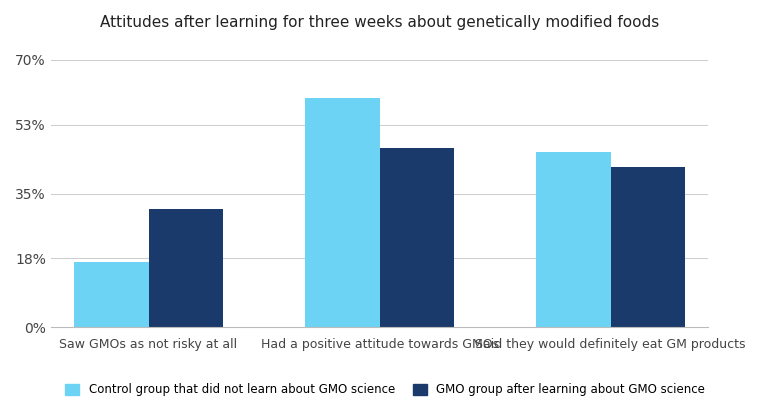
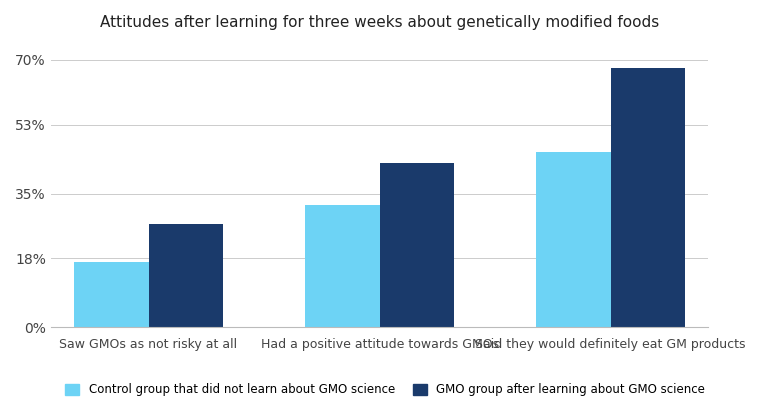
GMO group after learning about GMO science/Saw GMOs as not risky at all: 31% -> 27%
Control group that did not learn about GMO science/Had a positive attitude towards GMOs: 60% -> 32%
GMO group after learning about GMO science/Had a positive attitude towards GMOs: 47% -> 43%
GMO group after learning about GMO science/Said they would definitely eat GM products: 42% -> 68%
